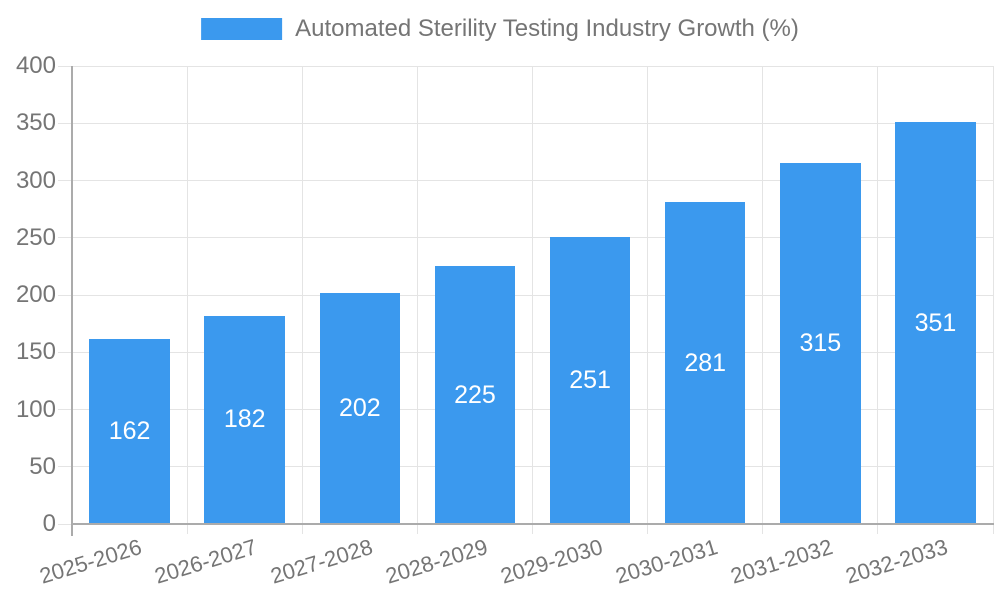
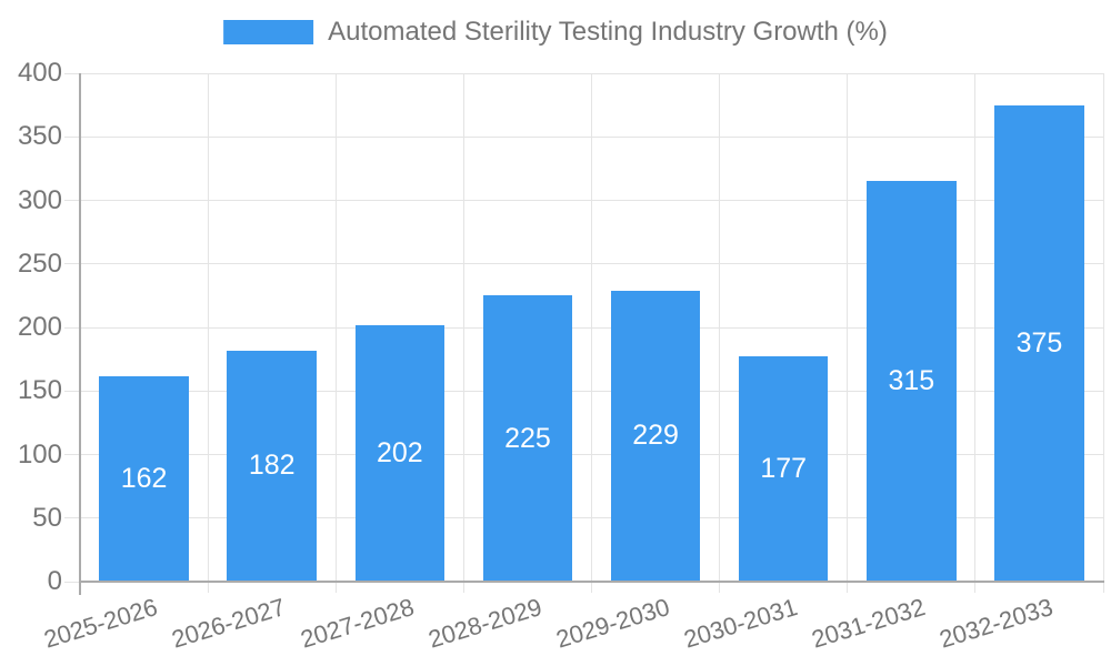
2029-2030: 251 -> 229
2030-2031: 281 -> 177
2032-2033: 351 -> 375
